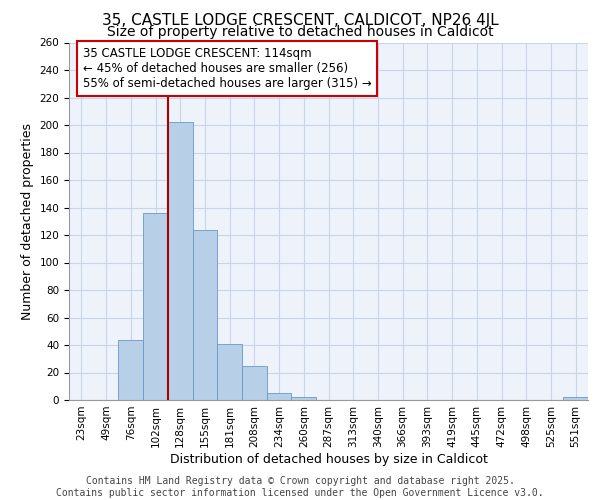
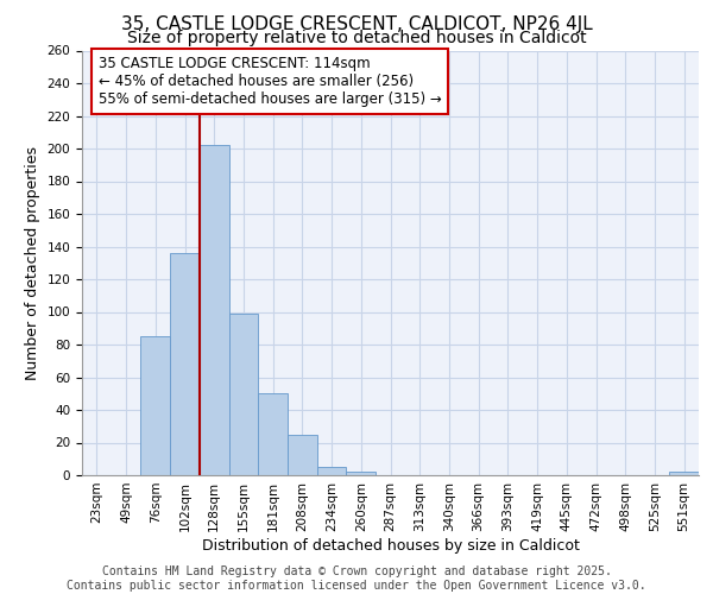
76sqm: 44 -> 85
155sqm: 124 -> 99
181sqm: 41 -> 50
